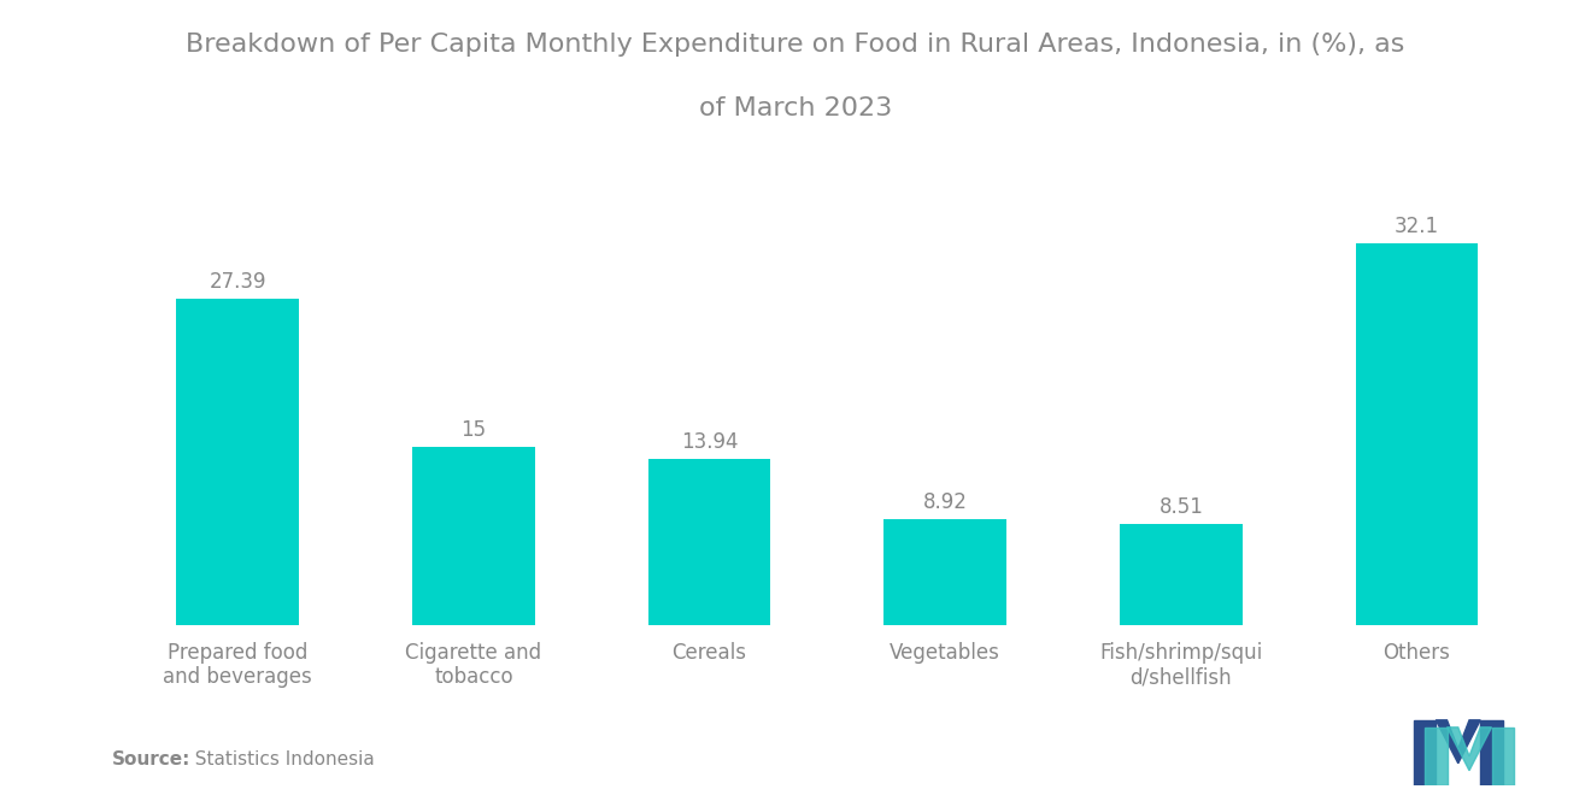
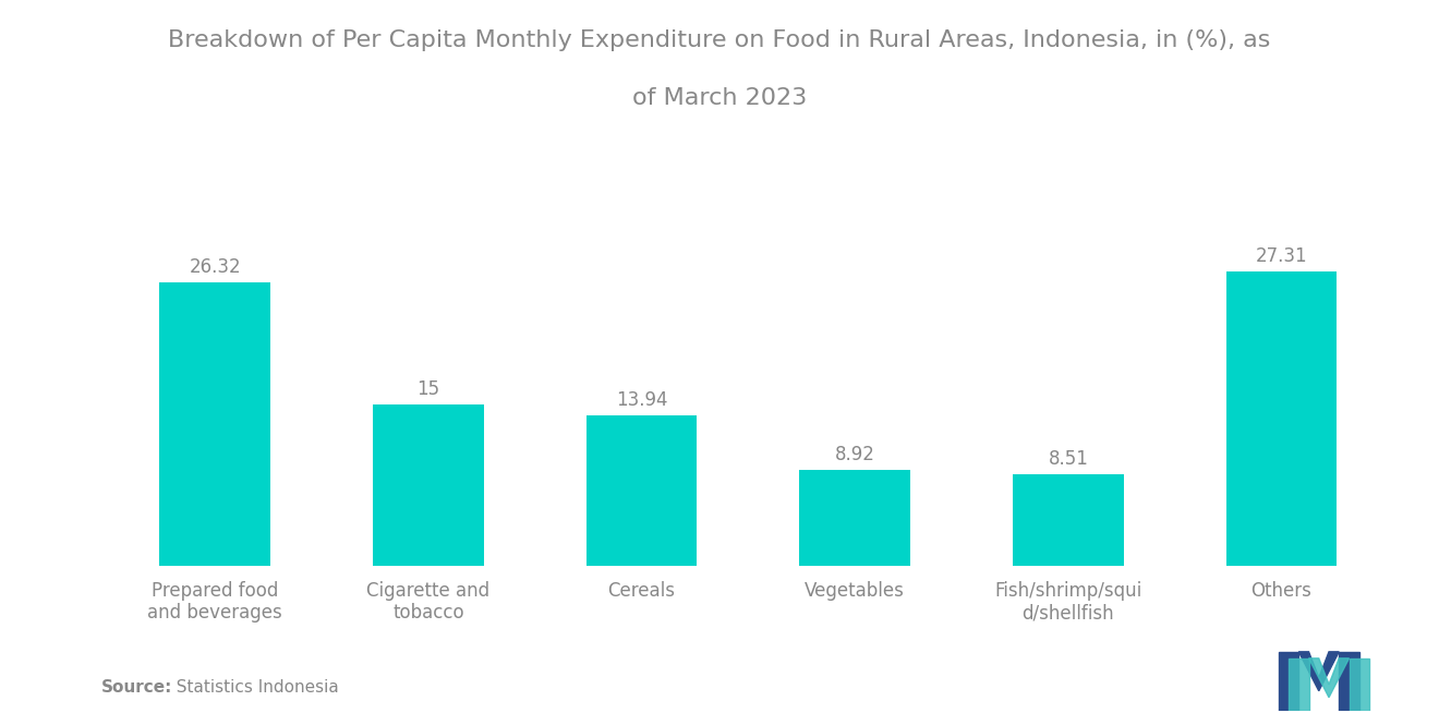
Prepared food and beverages: 27.39 -> 26.32
Others: 32.1 -> 27.31
